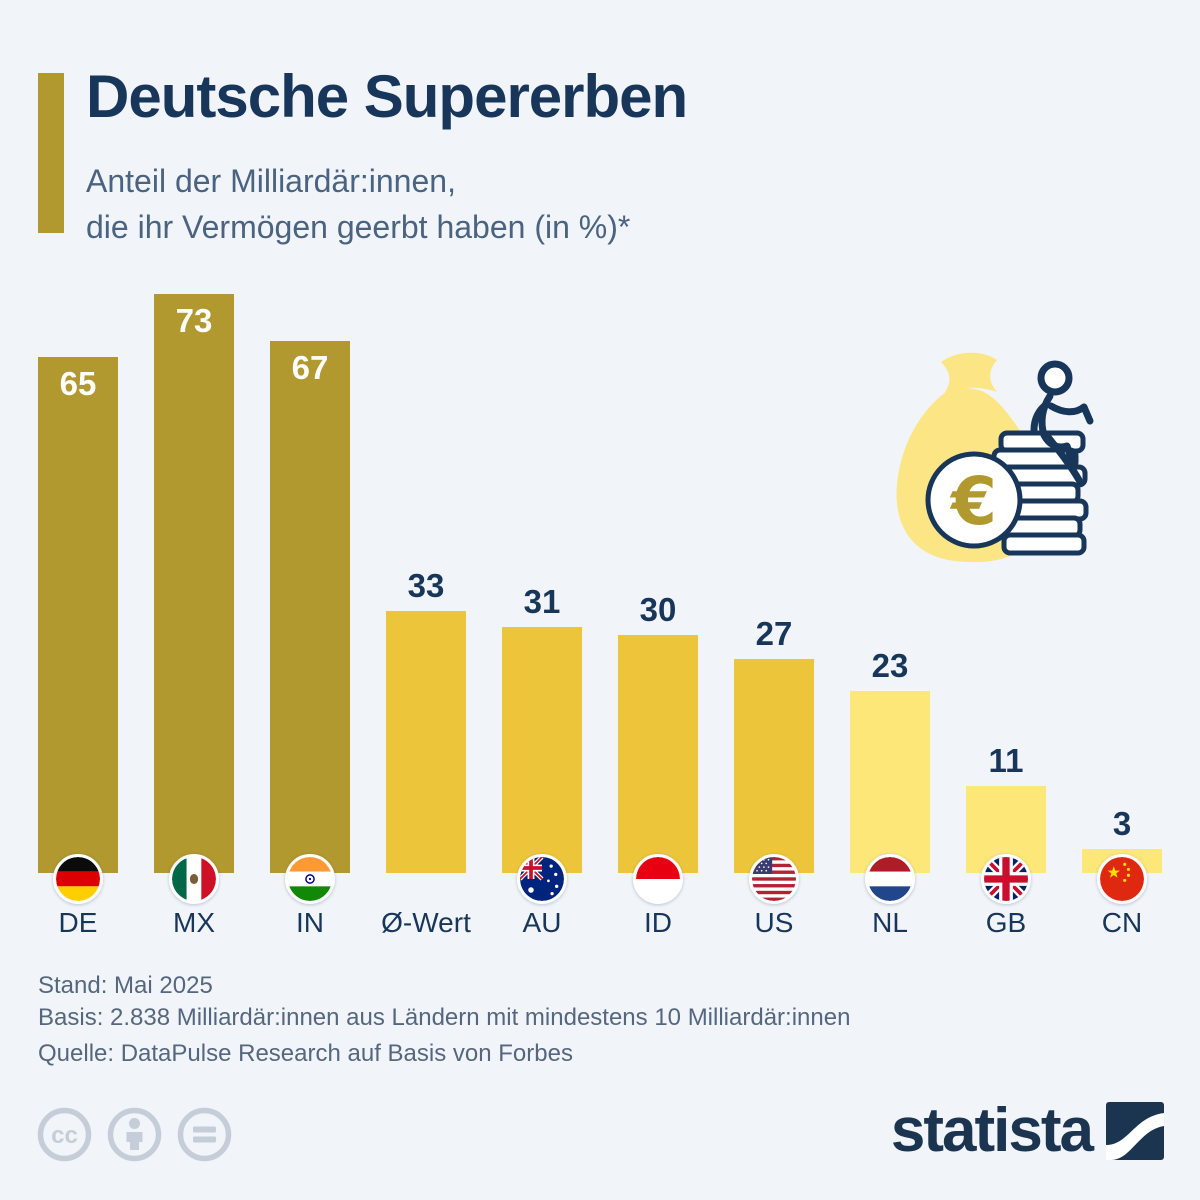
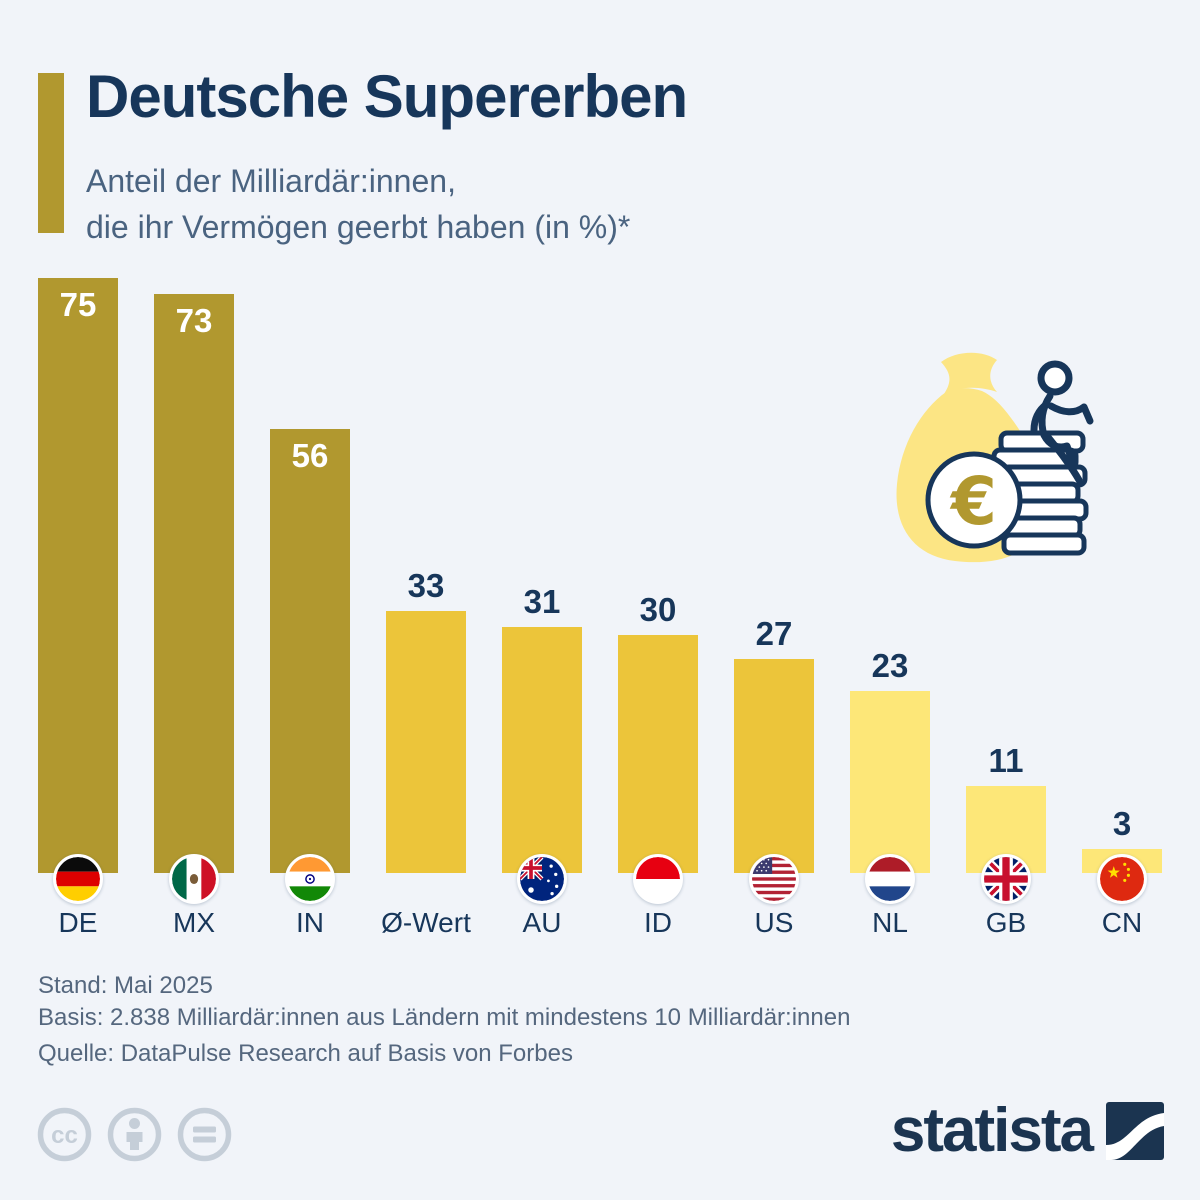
DE: 65 -> 75
IN: 67 -> 56
